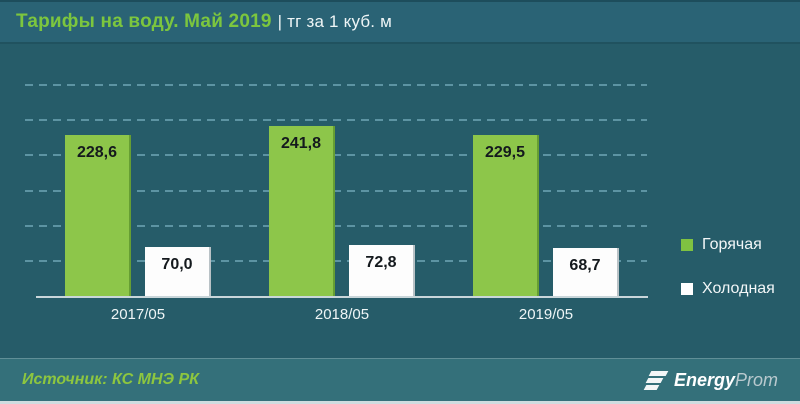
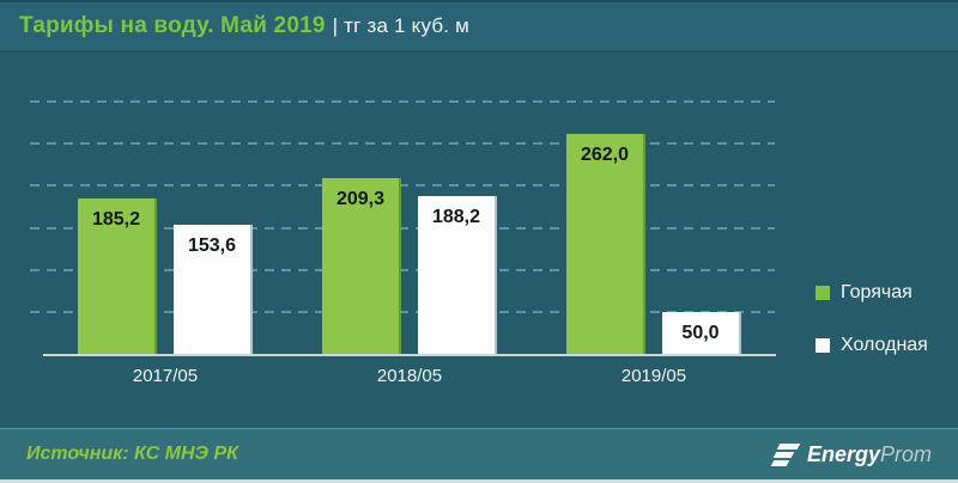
Горячая/2017/05: 228,6 -> 185,2
Холодная/2017/05: 70,0 -> 153,6
Горячая/2018/05: 241,8 -> 209,3
Холодная/2018/05: 72,8 -> 188,2
Горячая/2019/05: 229,5 -> 262,0
Холодная/2019/05: 68,7 -> 50,0
